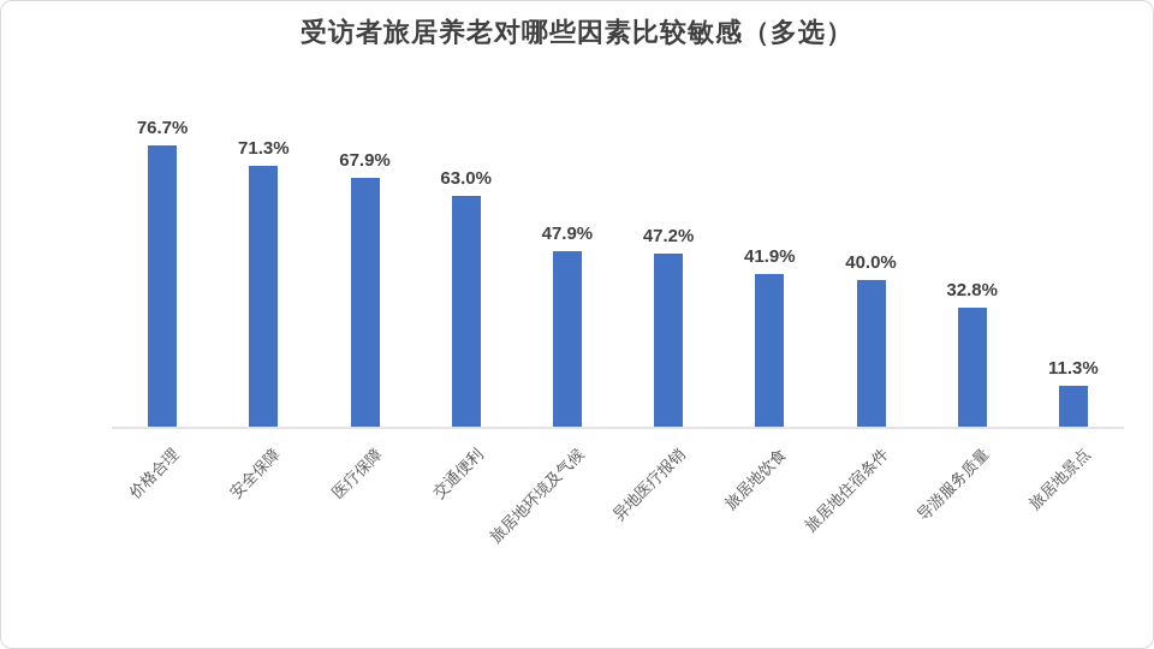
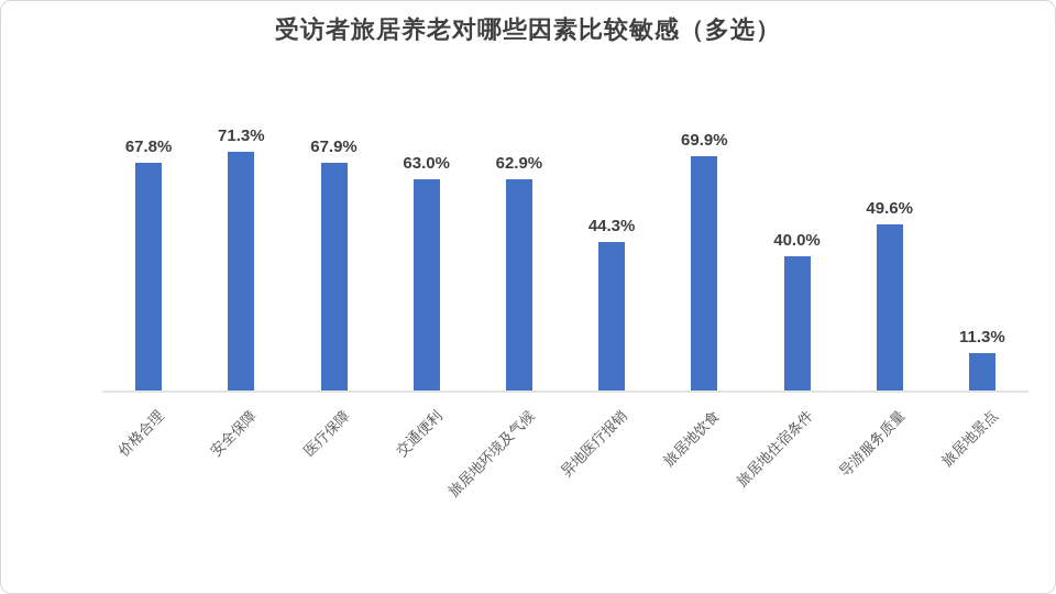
价格合理: 76.7% -> 67.8%
旅居地环境及气候: 47.9% -> 62.9%
异地医疗报销: 47.2% -> 44.3%
旅居地饮食: 41.9% -> 69.9%
导游服务质量: 32.8% -> 49.6%
